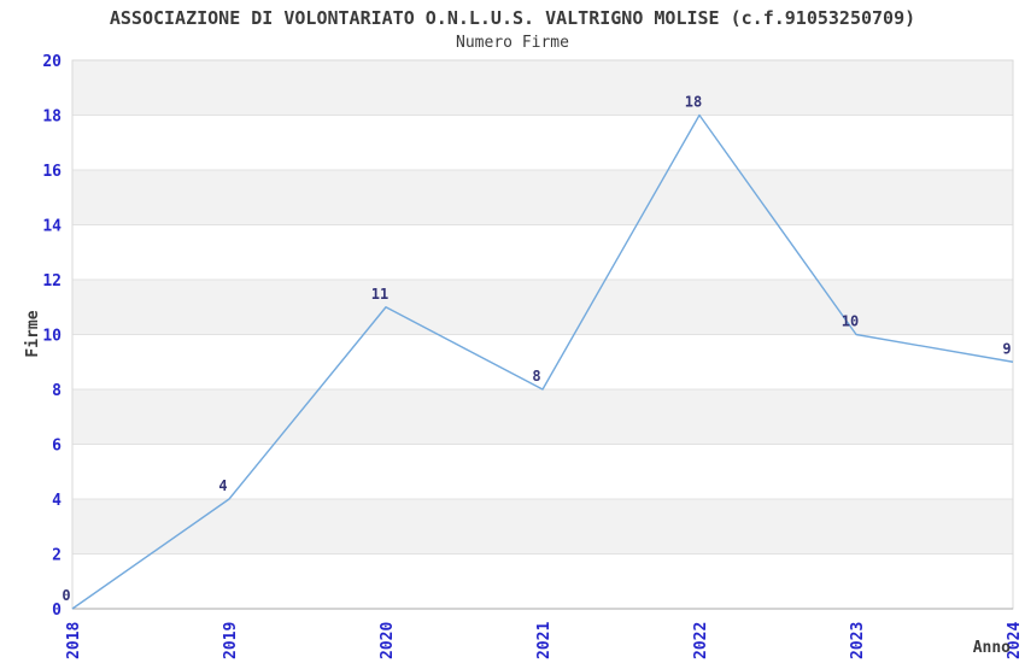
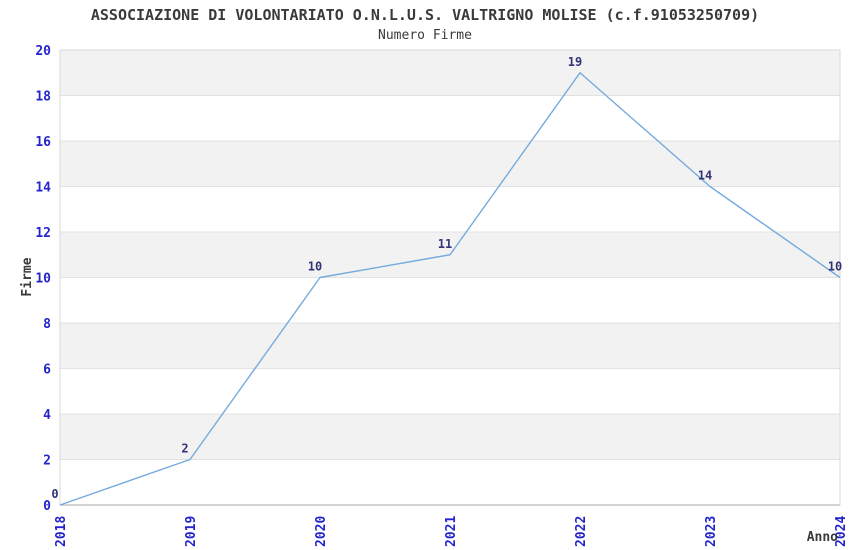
2019: 4 -> 2
2020: 11 -> 10
2021: 8 -> 11
2022: 18 -> 19
2023: 10 -> 14
2024: 9 -> 10
